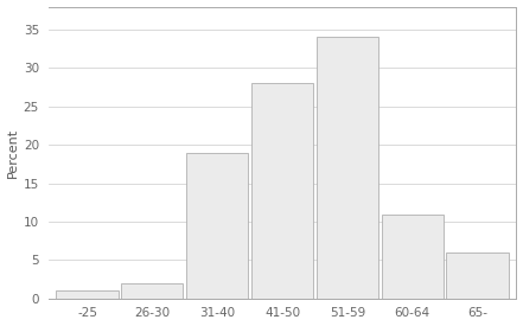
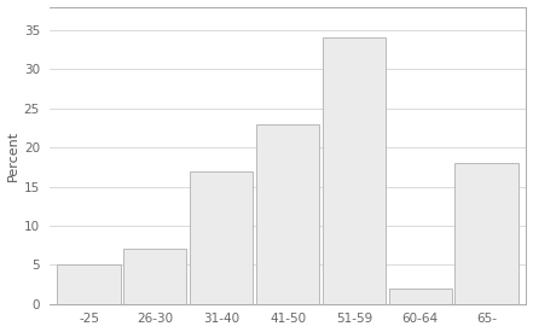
-25: 1 -> 5
26-30: 2 -> 7
31-40: 19 -> 17
41-50: 28 -> 23
60-64: 11 -> 2
65-: 6 -> 18
